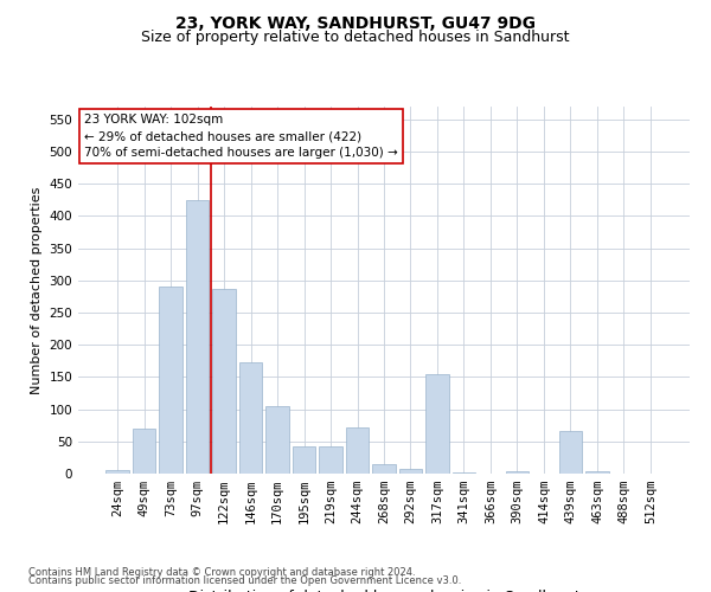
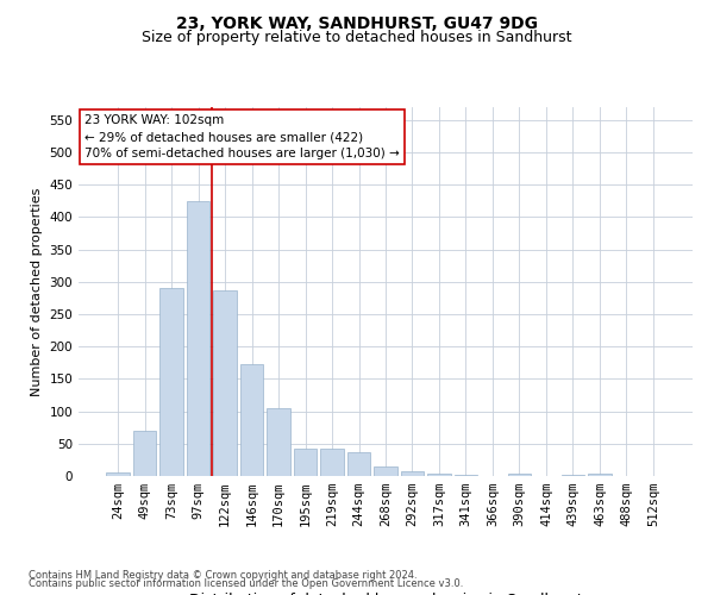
244sqm: 72 -> 37
317sqm: 154 -> 3
439sqm: 66 -> 1
